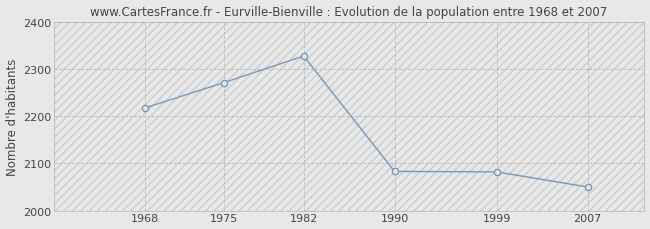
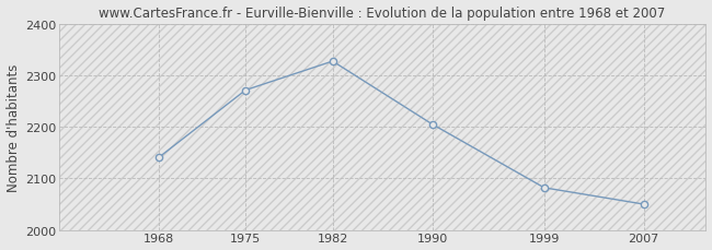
1968: 2217 -> 2140
1990: 2083 -> 2205
